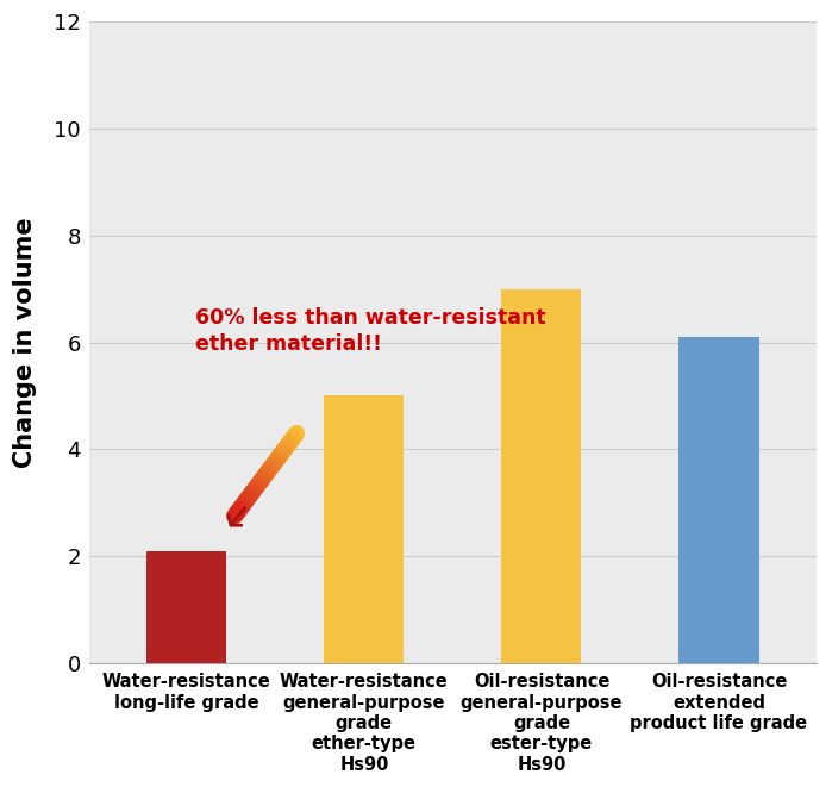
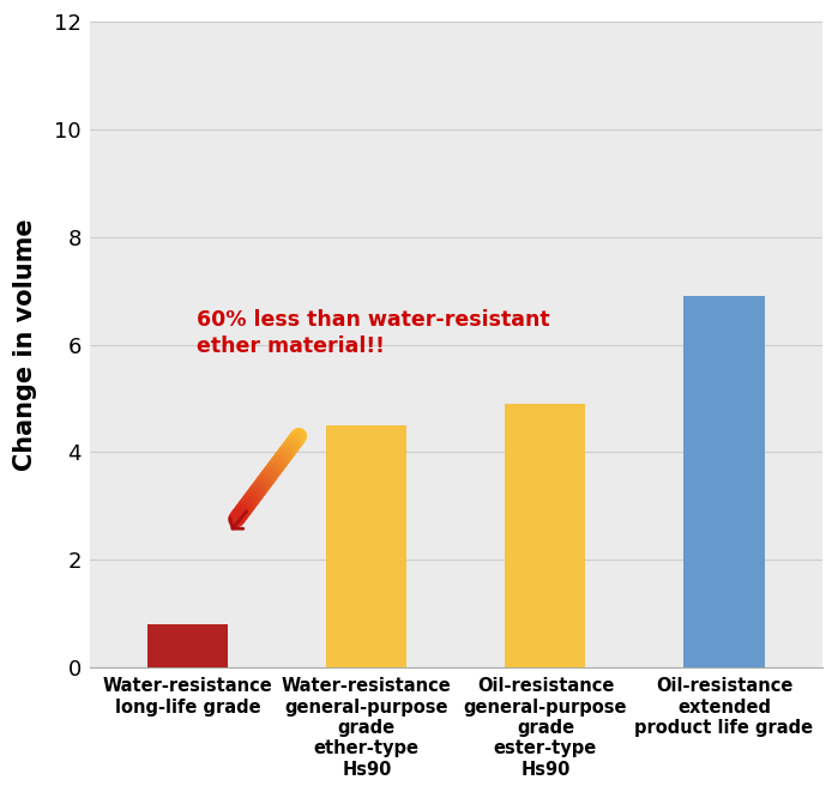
Water-resistance long-life grade: 2.1 -> 0.8
Water-resistance general-purpose grade ether-type Hs90: 5.0 -> 4.5
Oil-resistance general-purpose grade ester-type Hs90: 7.0 -> 4.9
Oil-resistance extended product life grade: 6.1 -> 6.9
